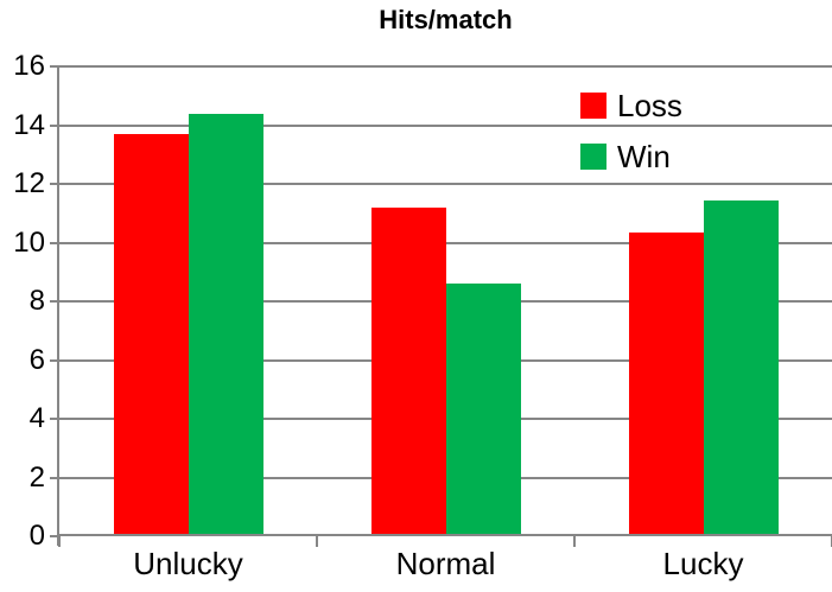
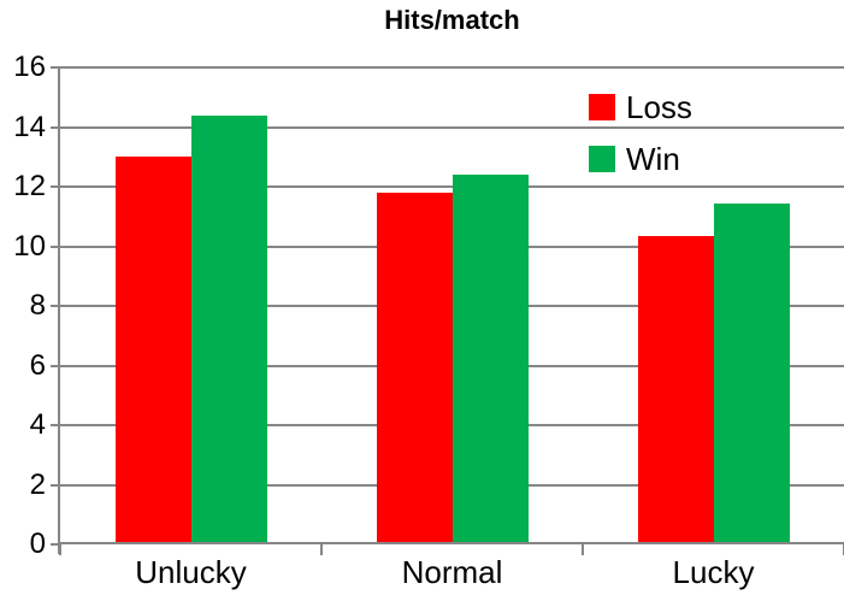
Loss/Unlucky: 13.7 -> 13.0
Loss/Normal: 11.2 -> 11.8
Win/Normal: 8.6 -> 12.4
